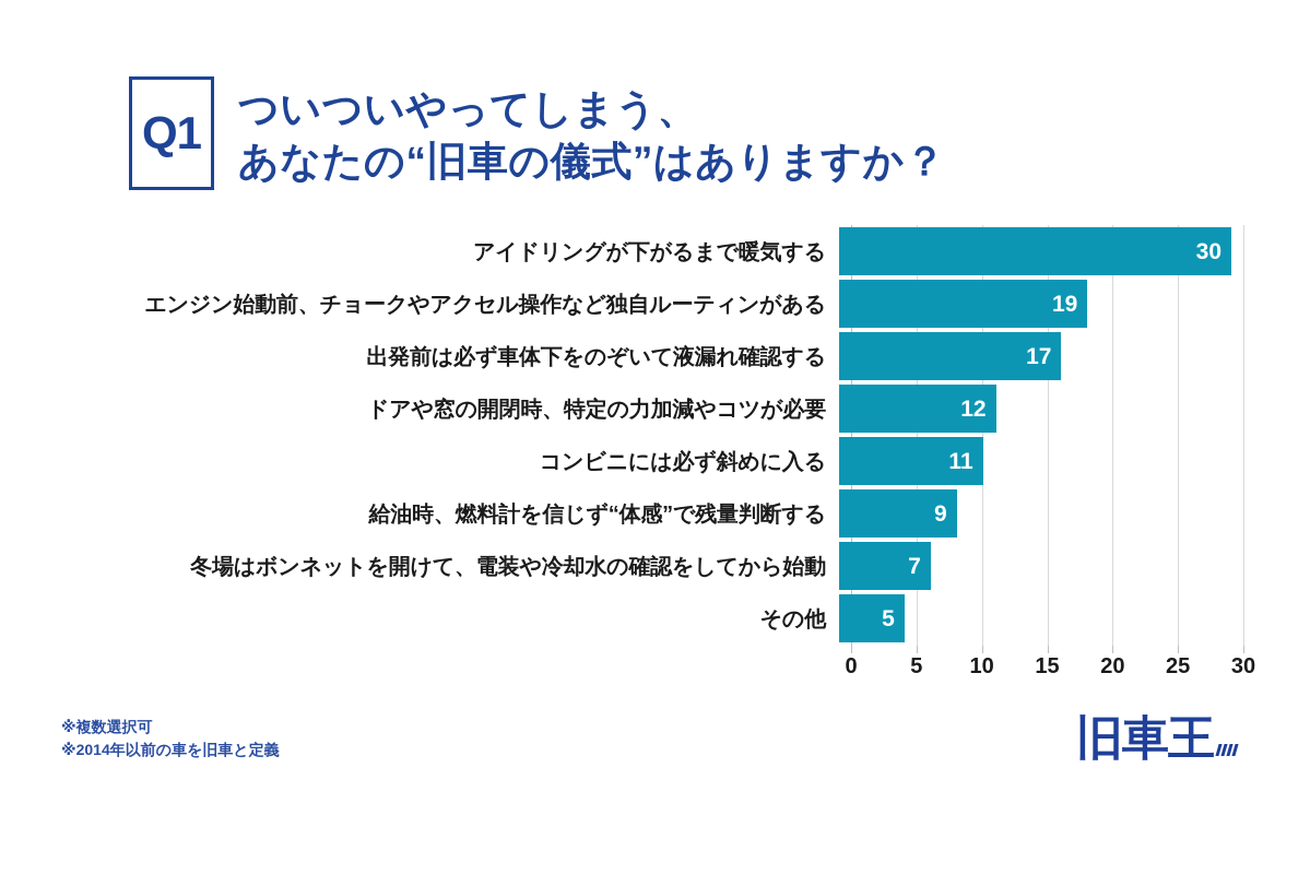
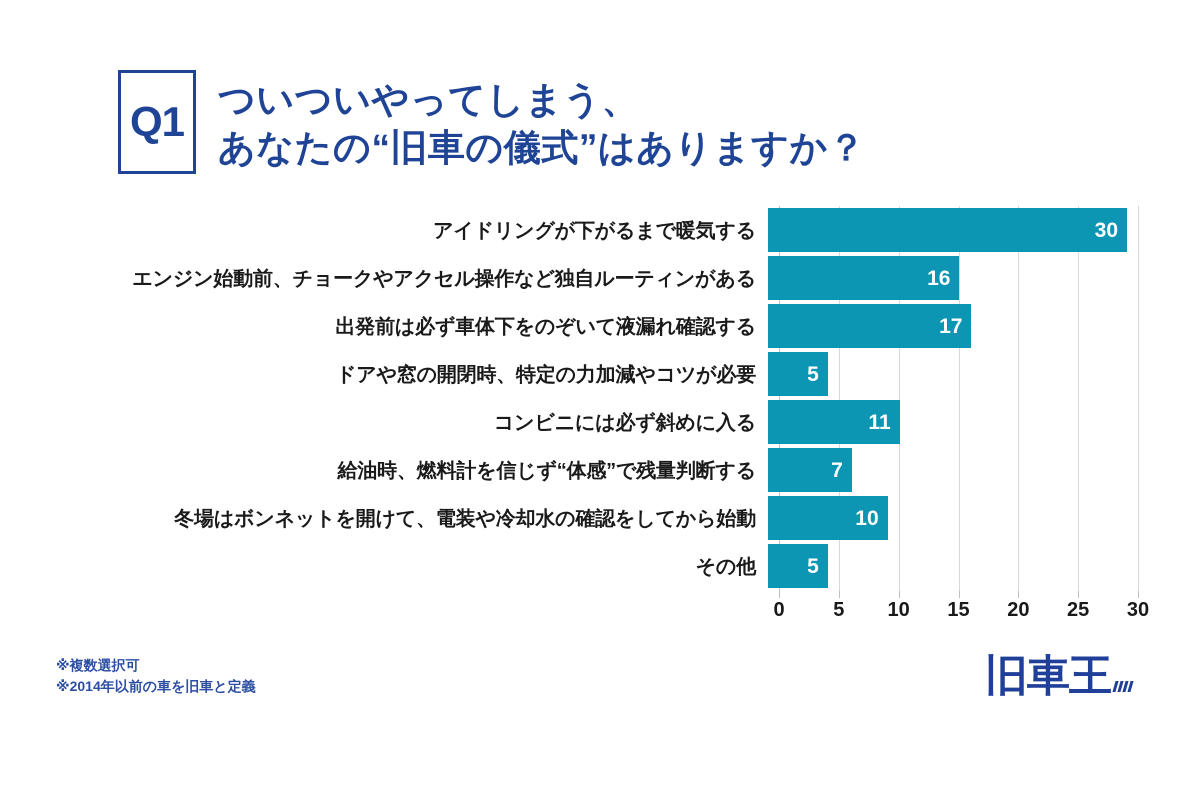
エンジン始動前、チョークやアクセル操作など独自ルーティンがある: 19 -> 16
ドアや窓の開閉時、特定の力加減やコツが必要: 12 -> 5
給油時、燃料計を信じず“体感”で残量判断する: 9 -> 7
冬場はボンネットを開けて、電装や冷却水の確認をしてから始動: 7 -> 10
